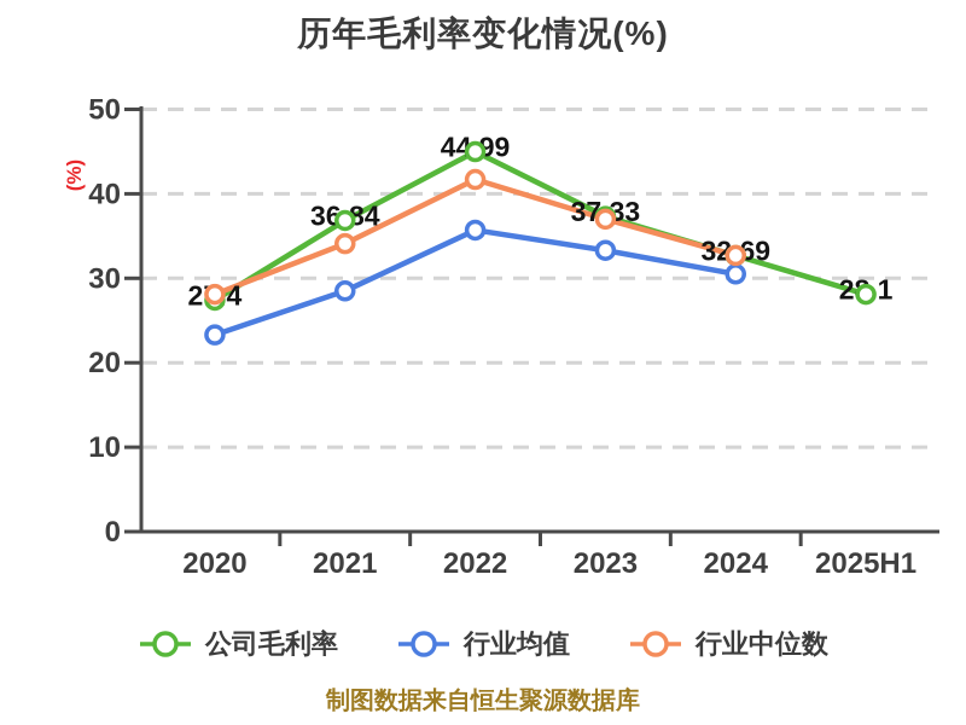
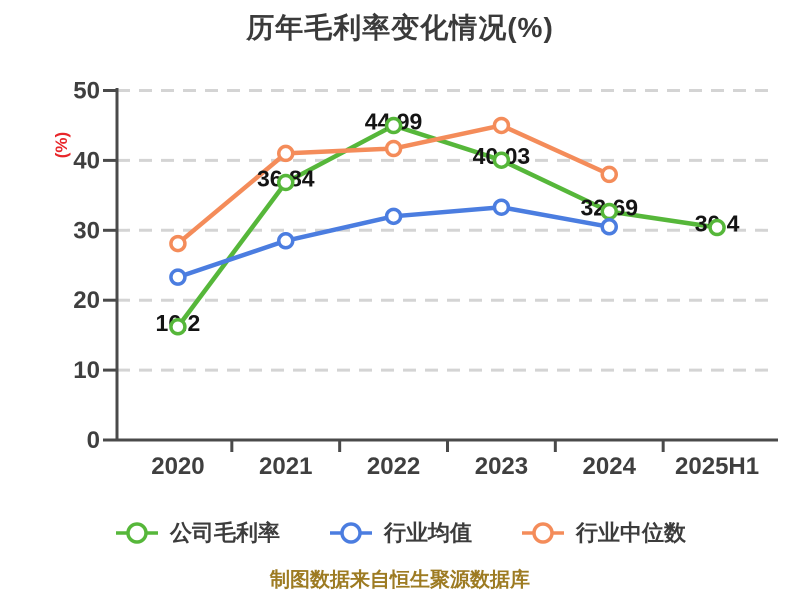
公司毛利率/2020: 27.4 -> 16.2
行业中位数/2021: 34 -> 41
行业均值/2022: 36 -> 32
公司毛利率/2023: 37.33 -> 40.03
行业中位数/2023: 37 -> 45
行业中位数/2024: 33 -> 38
公司毛利率/2025H1: 28.1 -> 30.4
